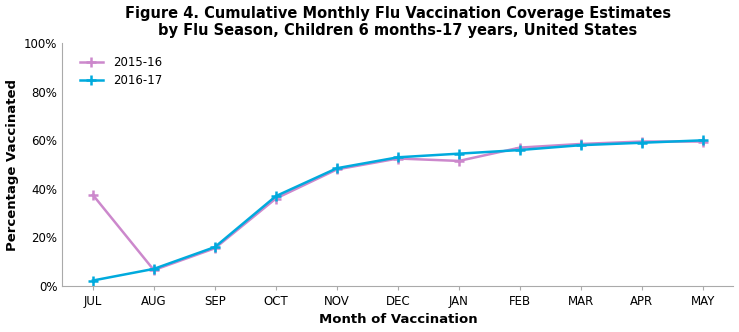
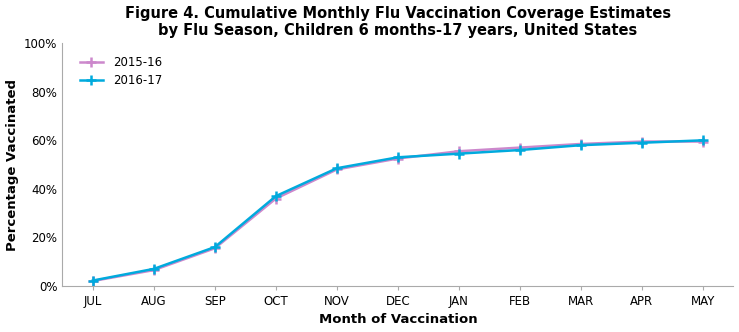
2015-16/JUL: 37.5% -> 2.0%
2015-16/JAN: 51.5% -> 55.5%
